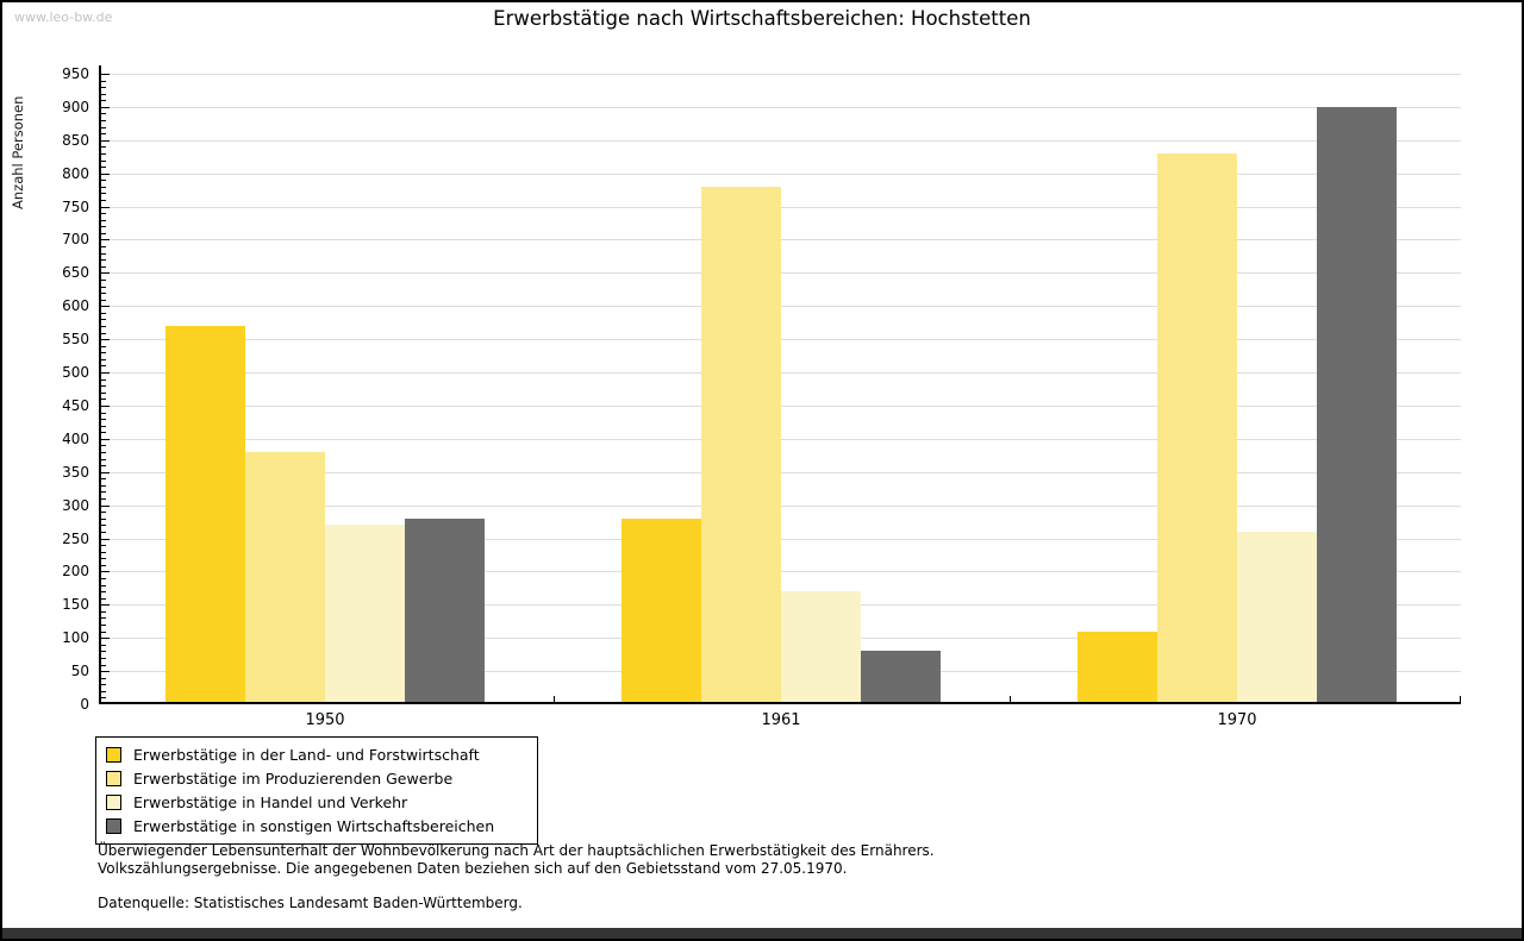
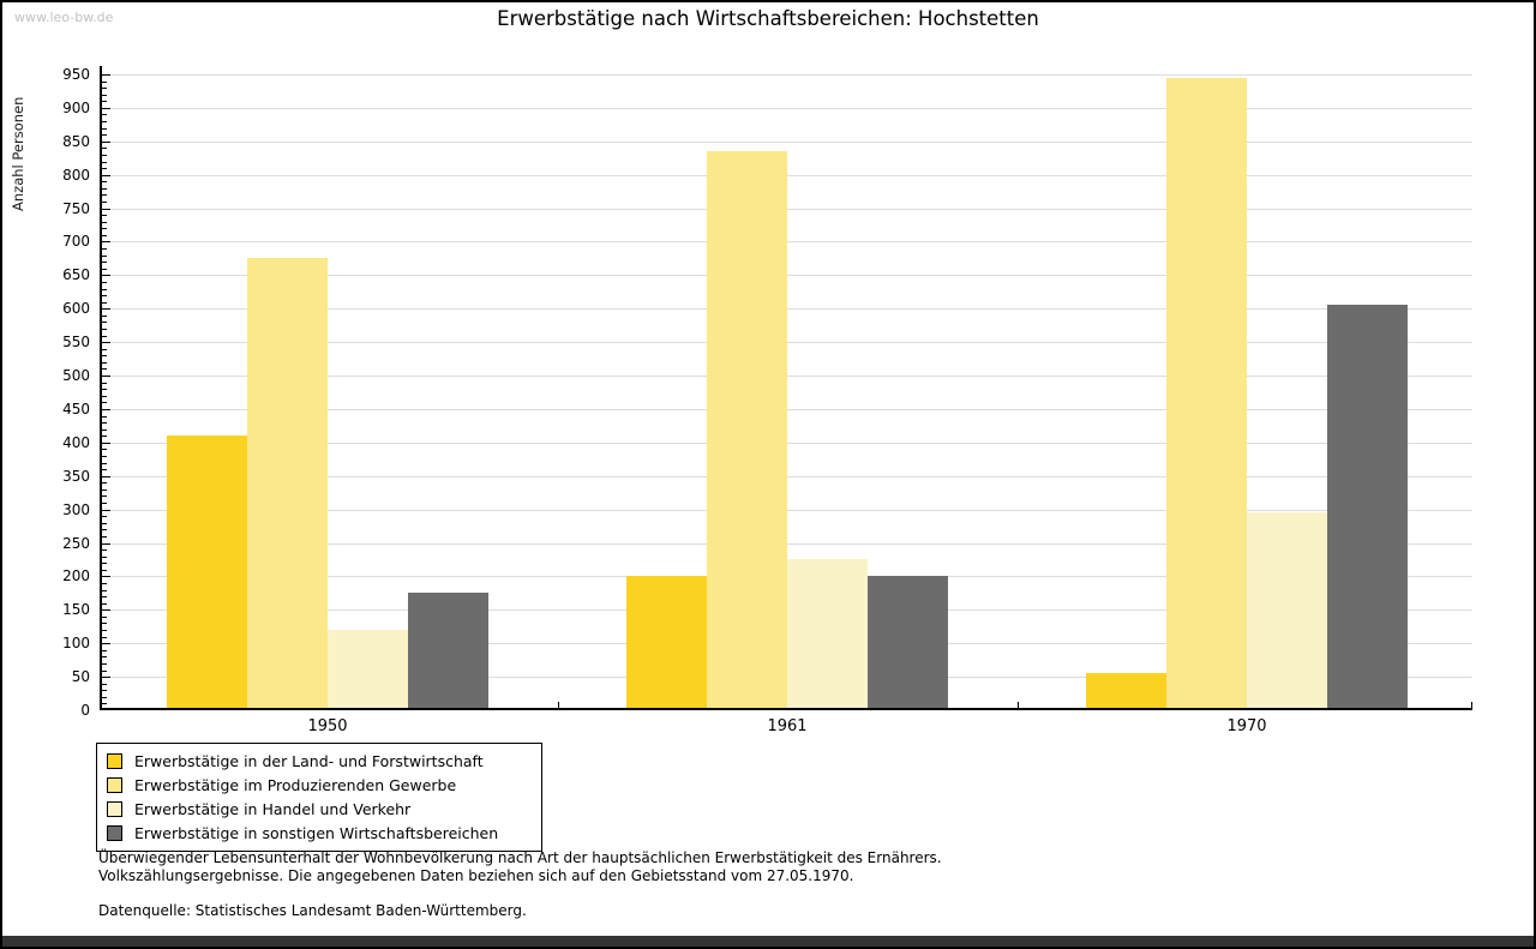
Erwerbstätige in der Land- und Forstwirtschaft/1950: 570 -> 410
Erwerbstätige im Produzierenden Gewerbe/1950: 380 -> 680
Erwerbstätige in Handel und Verkehr/1950: 270 -> 120
Erwerbstätige in sonstigen Wirtschaftsbereichen/1950: 280 -> 180
Erwerbstätige in der Land- und Forstwirtschaft/1961: 280 -> 200
Erwerbstätige im Produzierenden Gewerbe/1961: 780 -> 840
Erwerbstätige in Handel und Verkehr/1961: 170 -> 220
Erwerbstätige in sonstigen Wirtschaftsbereichen/1961: 80 -> 200
Erwerbstätige in der Land- und Forstwirtschaft/1970: 110 -> 60
Erwerbstätige im Produzierenden Gewerbe/1970: 830 -> 940
Erwerbstätige in Handel und Verkehr/1970: 260 -> 300
Erwerbstätige in sonstigen Wirtschaftsbereichen/1970: 900 -> 600
